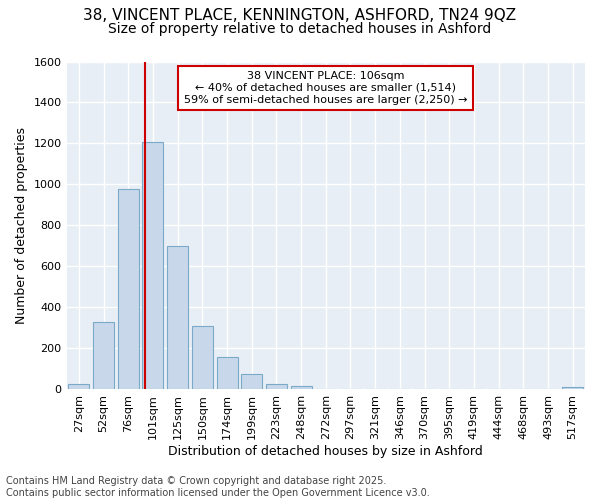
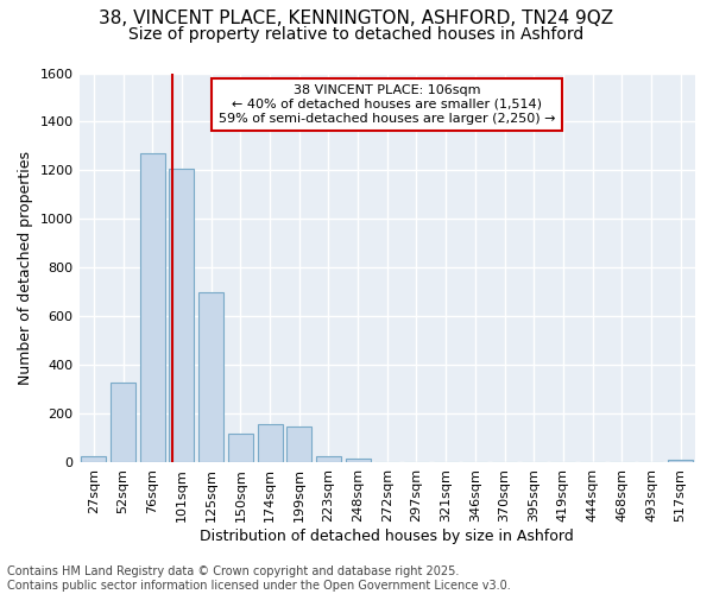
76sqm: 975 -> 1270
150sqm: 310 -> 115
199sqm: 75 -> 145
